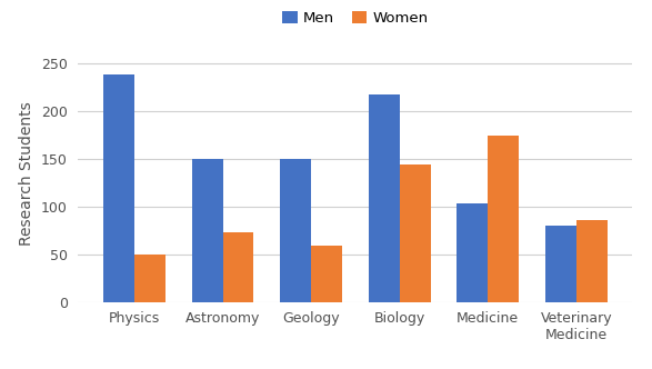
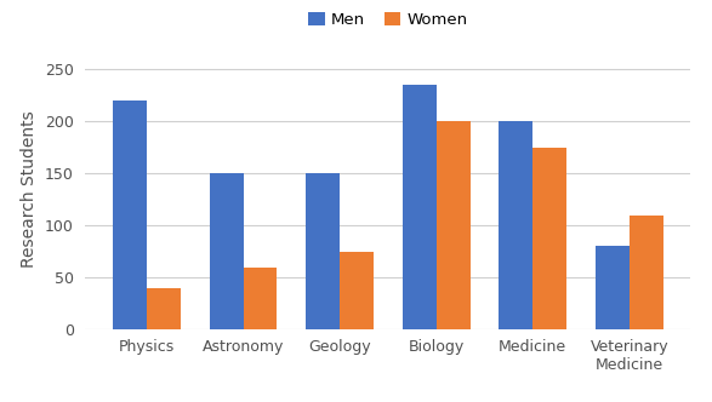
Men/Physics: 238 -> 220
Women/Physics: 50 -> 40
Women/Astronomy: 74 -> 60
Women/Geology: 60 -> 75
Men/Biology: 218 -> 235
Women/Biology: 144 -> 200
Men/Medicine: 104 -> 200
Women/Veterinary Medicine: 86 -> 110
